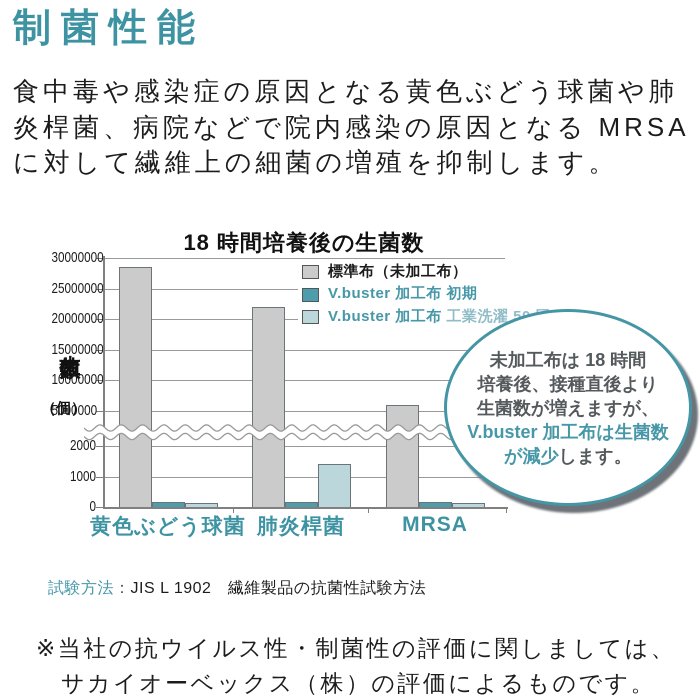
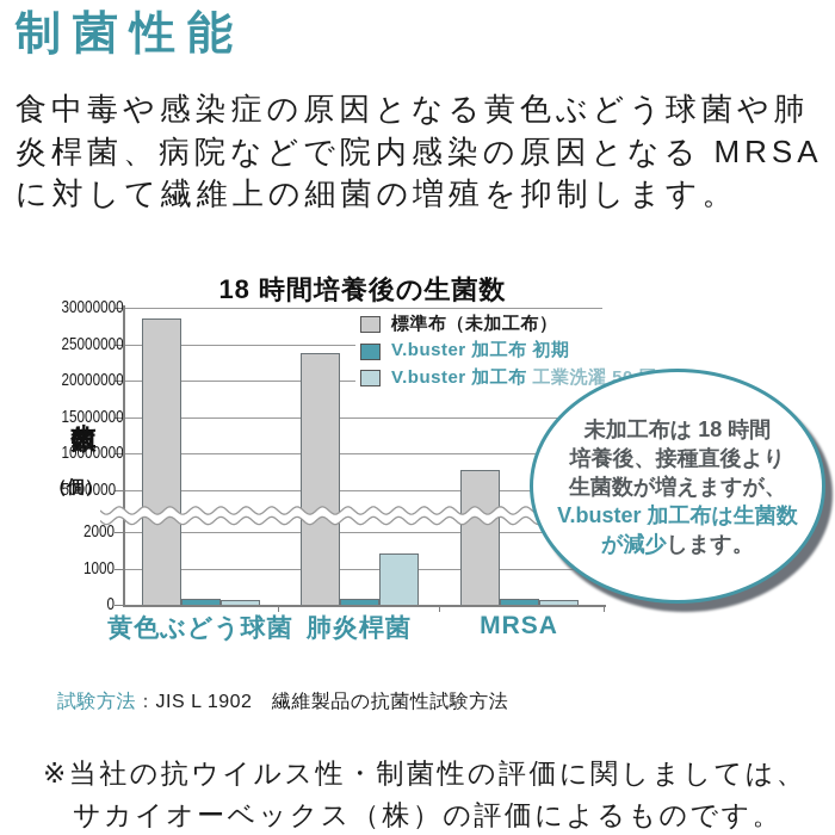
標準布（未加工布）/肺炎桿菌: 22000000 -> 24000000
標準布（未加工布）/MRSA: 6000000 -> 8000000
